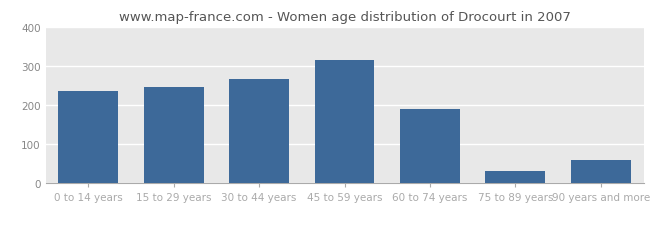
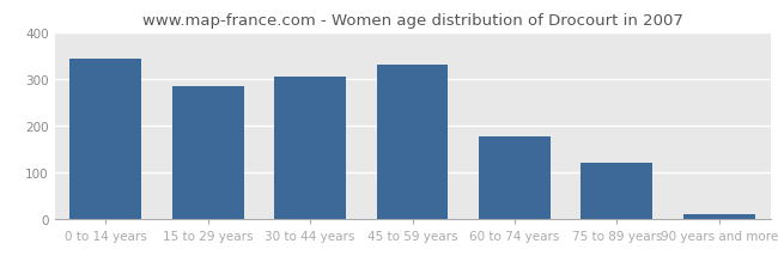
0 to 14 years: 235 -> 343
15 to 29 years: 245 -> 285
30 to 44 years: 265 -> 304
45 to 59 years: 315 -> 330
60 to 74 years: 190 -> 177
75 to 89 years: 30 -> 119
90 years and more: 60 -> 10
